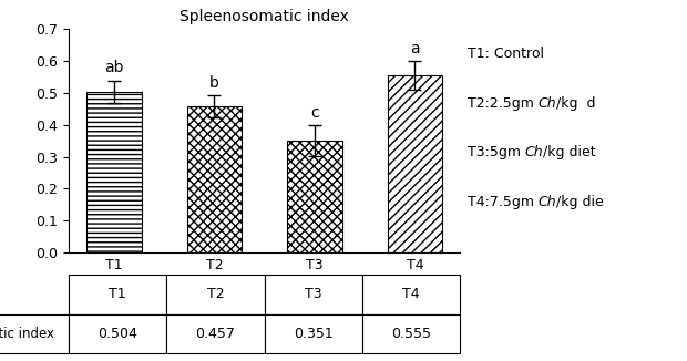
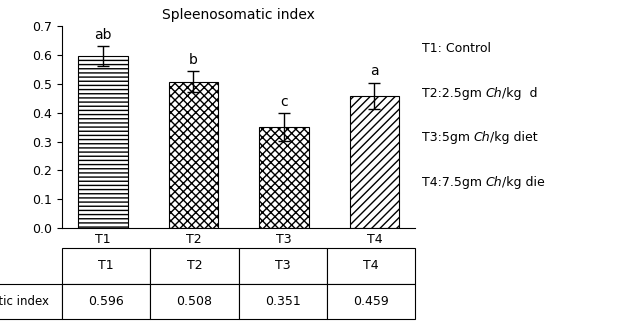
T1: 0.504 -> 0.596
T2: 0.457 -> 0.508
T4: 0.555 -> 0.459
